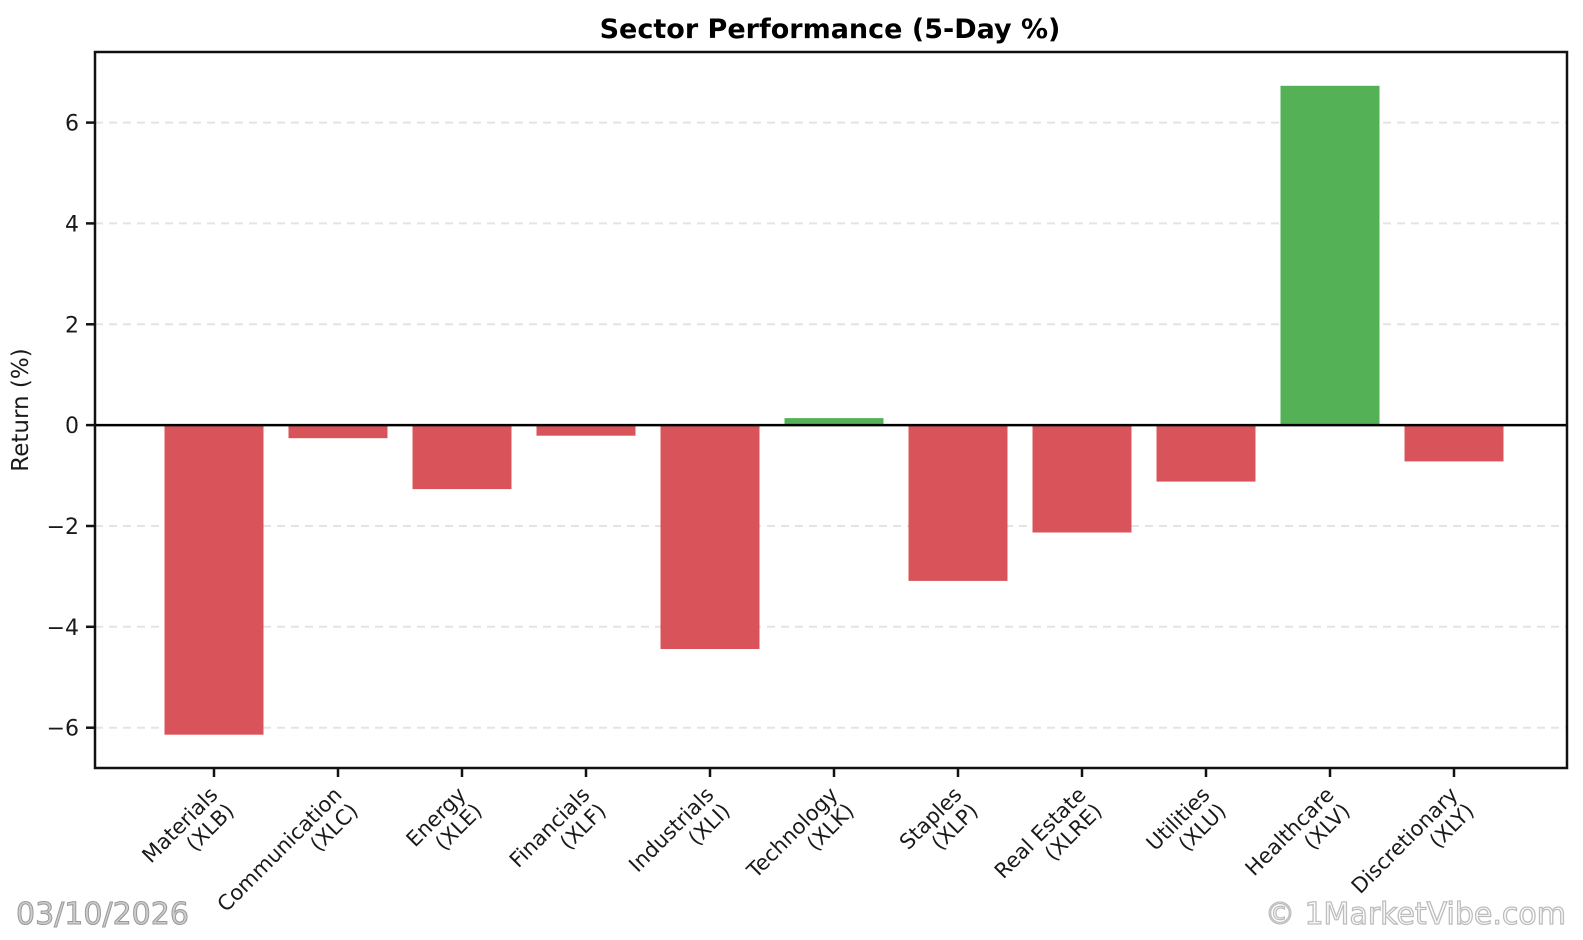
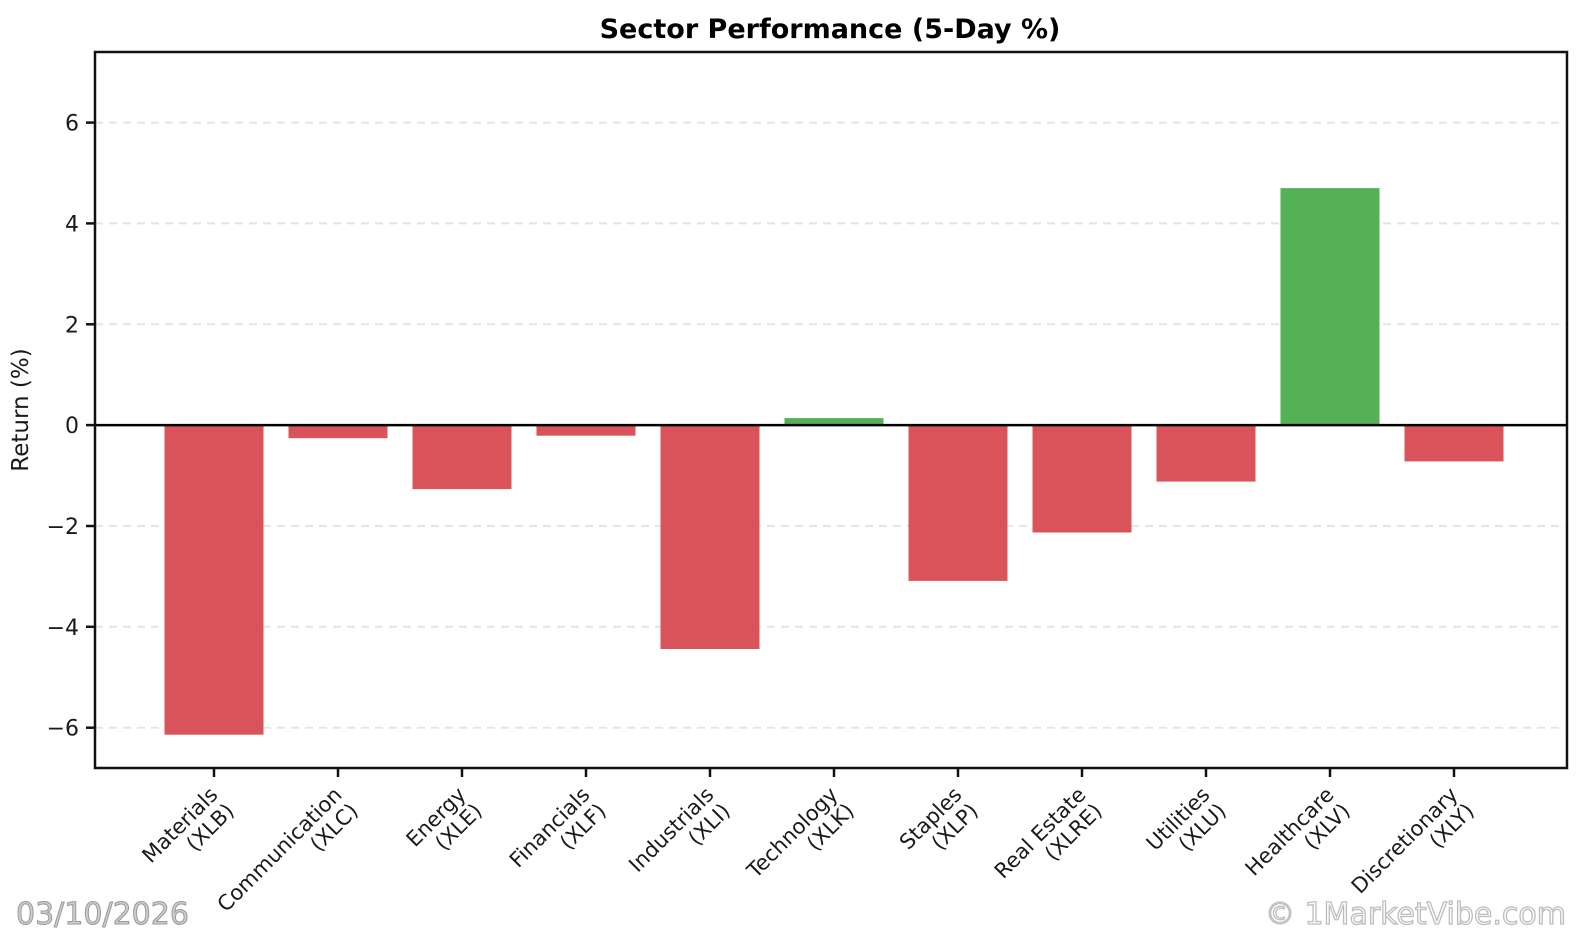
Healthcare: 6.7 -> 4.7
